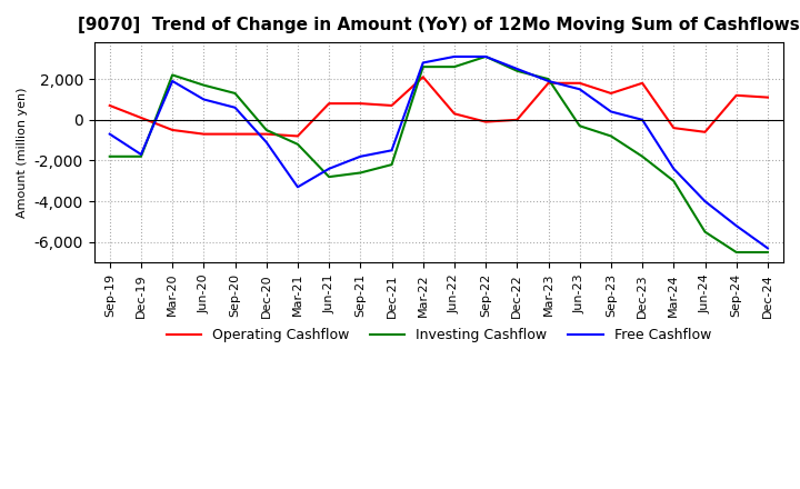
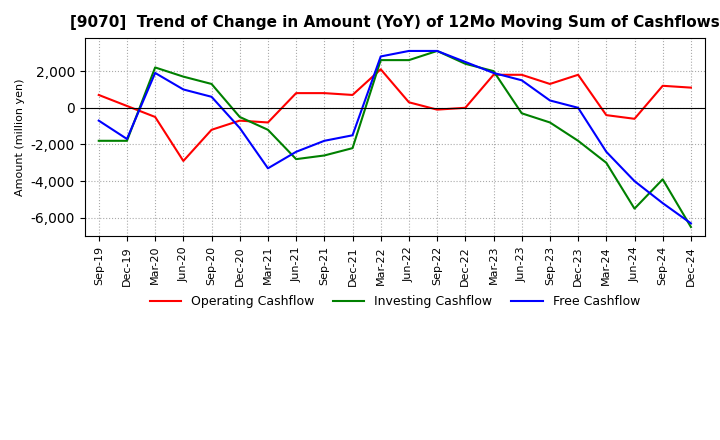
Operating Cashflow/Jun-20: -700 -> -2,900
Operating Cashflow/Sep-20: -700 -> -1,200
Investing Cashflow/Sep-24: -6,500 -> -3,900
